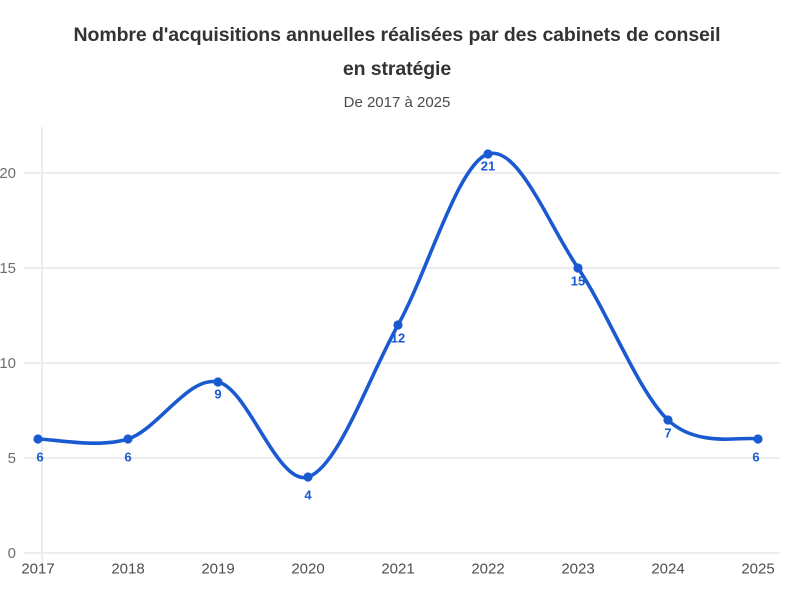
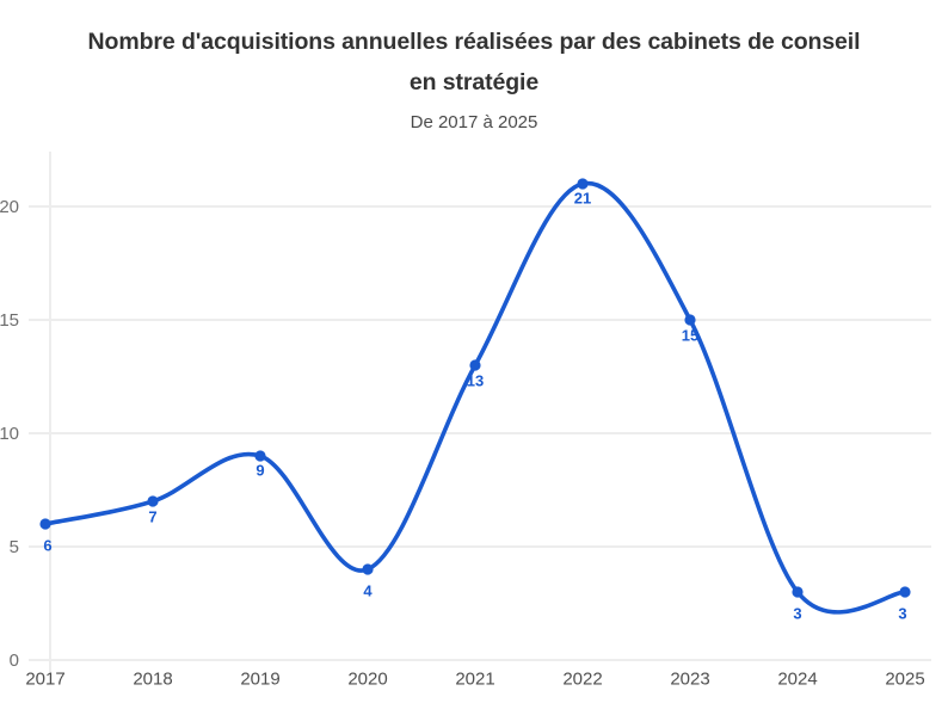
2018: 6 -> 7
2021: 12 -> 13
2024: 7 -> 3
2025: 6 -> 3
